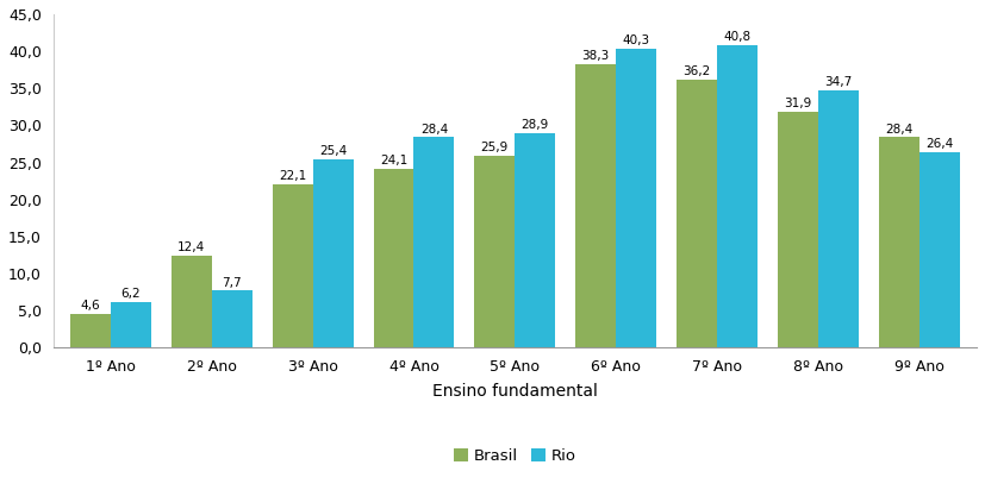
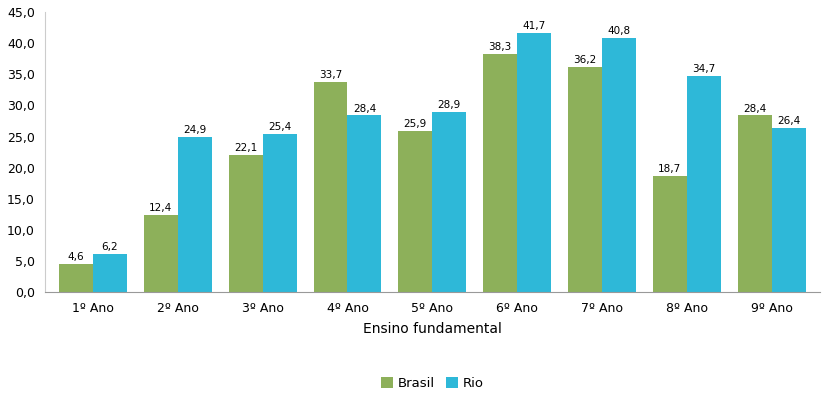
Rio/2º Ano: 7,7 -> 24,9
Brasil/4º Ano: 24,1 -> 33,7
Rio/6º Ano: 40,3 -> 41,7
Brasil/8º Ano: 31,9 -> 18,7
